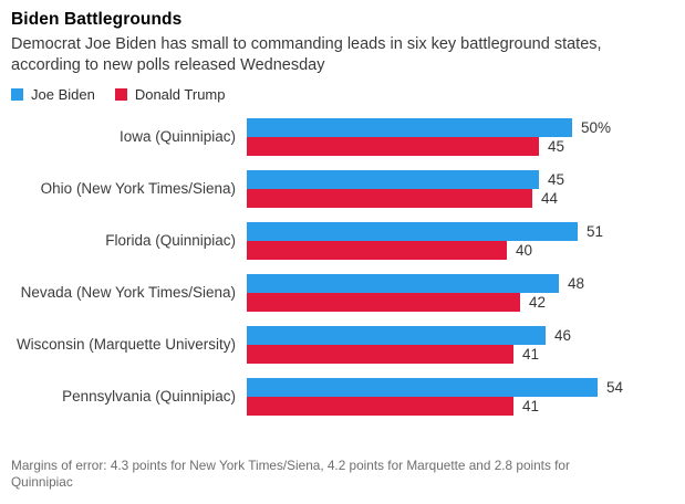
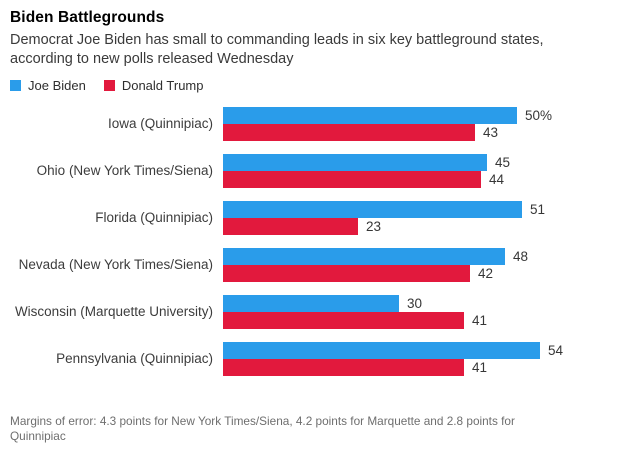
Donald Trump/Iowa (Quinnipiac): 45 -> 43
Donald Trump/Florida (Quinnipiac): 40 -> 23
Joe Biden/Wisconsin (Marquette University): 46 -> 30
